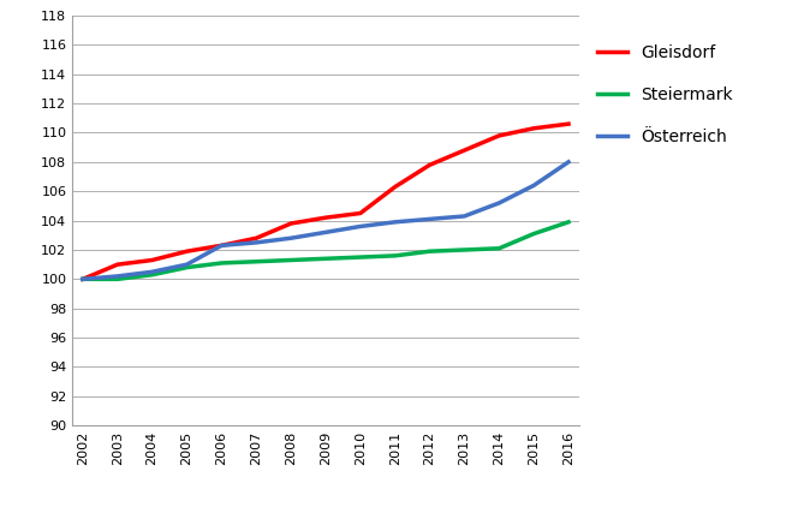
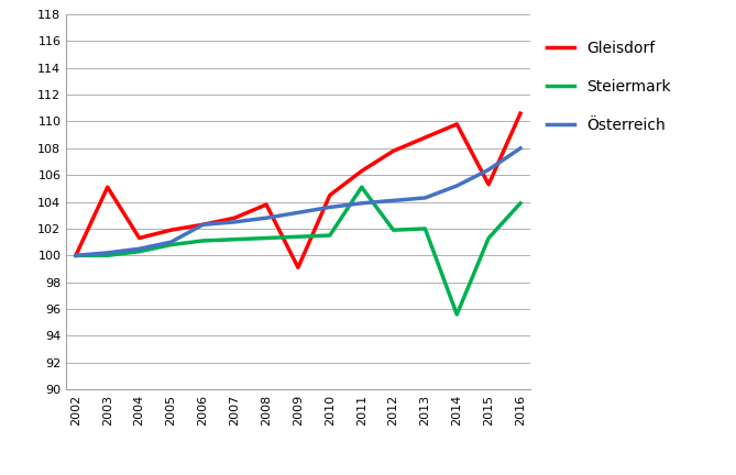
Gleisdorf/2003: 101.0 -> 105.1
Gleisdorf/2009: 104.2 -> 99.1
Steiermark/2011: 101.6 -> 105.1
Steiermark/2014: 102.1 -> 95.6
Gleisdorf/2015: 110.3 -> 105.3
Steiermark/2015: 103.1 -> 101.3
